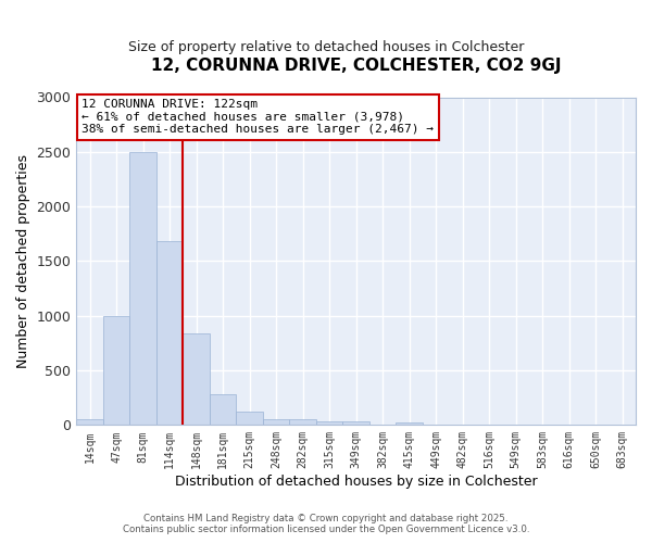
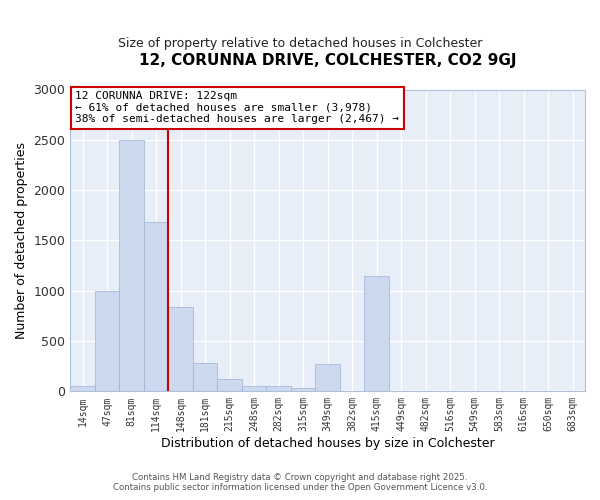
349sqm: 40 -> 270
415sqm: 20 -> 1150
